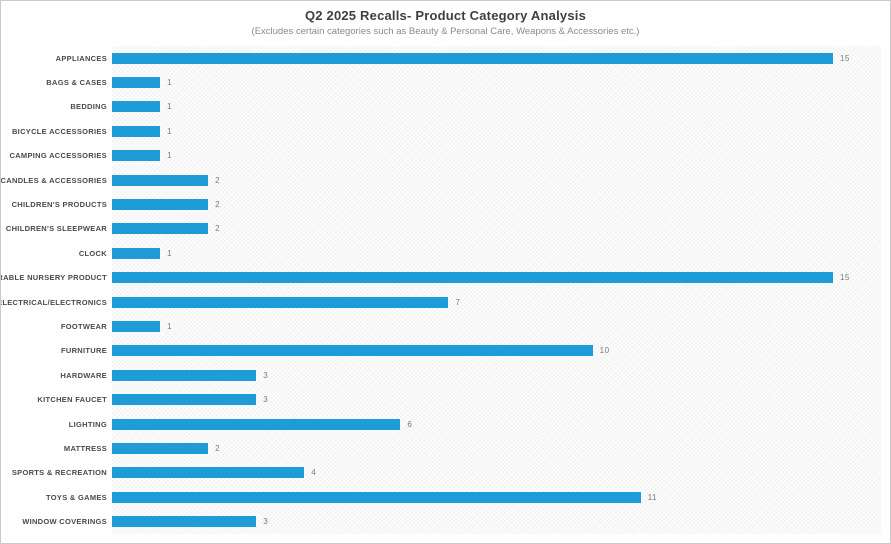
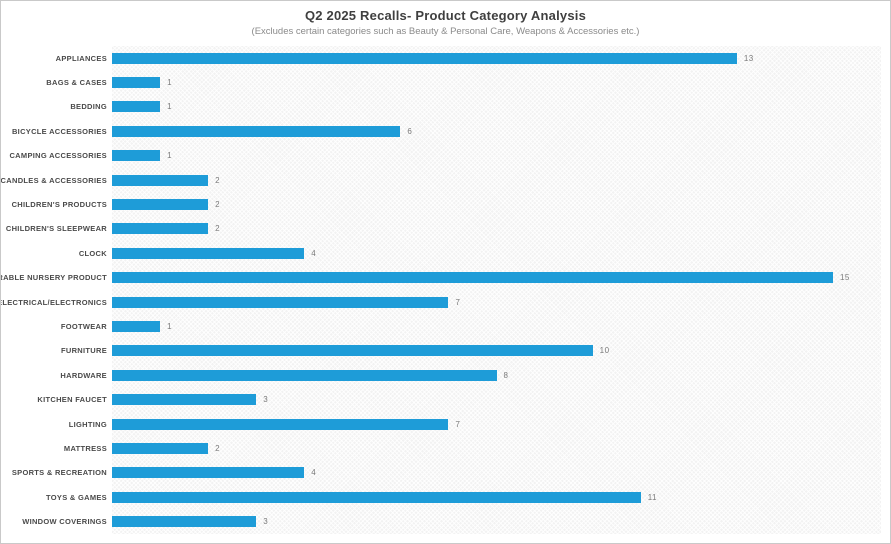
APPLIANCES: 15 -> 13
BICYCLE ACCESSORIES: 1 -> 6
CLOCK: 1 -> 4
HARDWARE: 3 -> 8
LIGHTING: 6 -> 7
